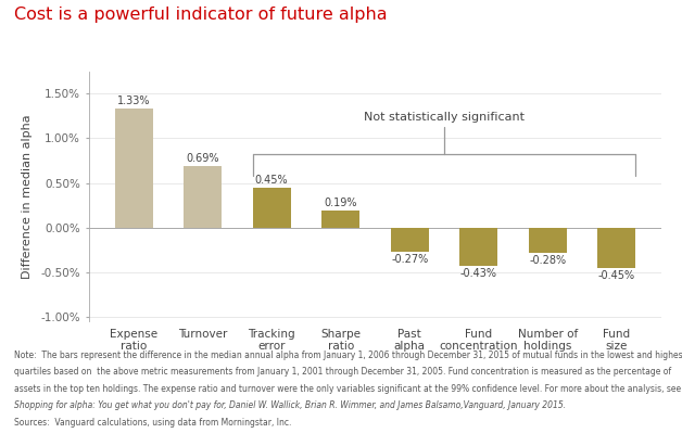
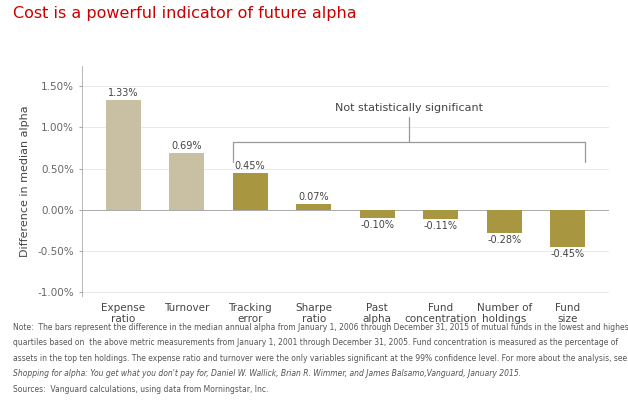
Sharpe ratio: 0.19% -> 0.07%
Past alpha: -0.27% -> -0.10%
Fund concentration: -0.43% -> -0.11%
